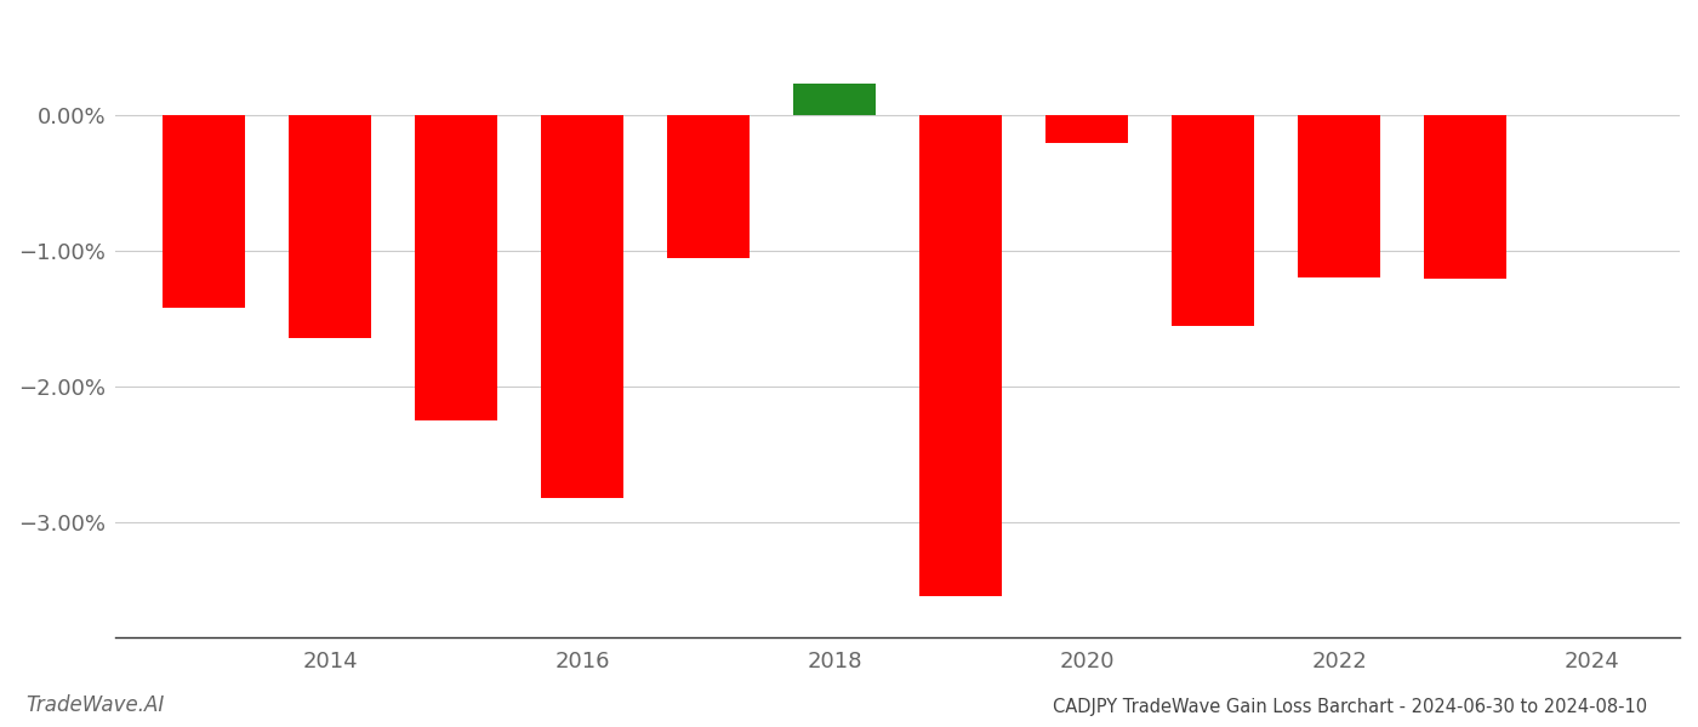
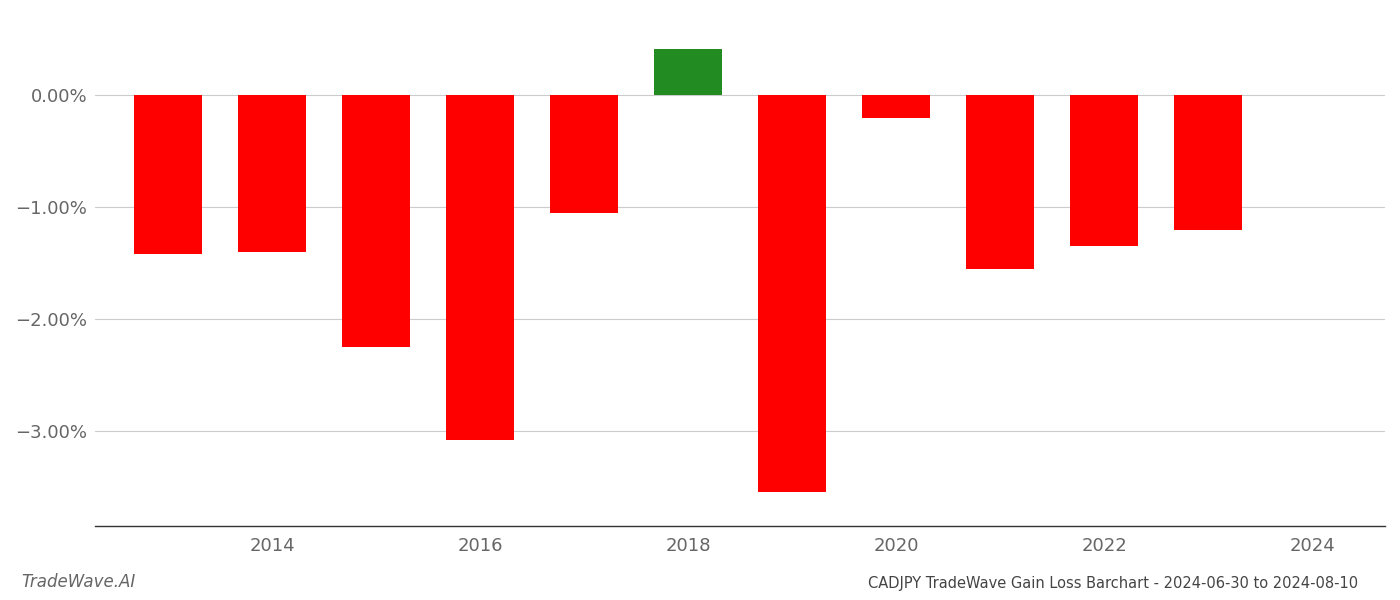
2014: -1.64% -> -1.40%
2016: -2.82% -> -3.08%
2018: 0.24% -> 0.42%
2022: -1.19% -> -1.35%
